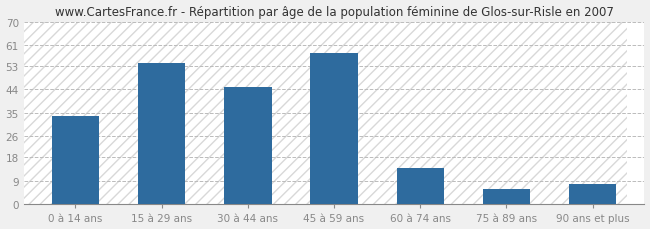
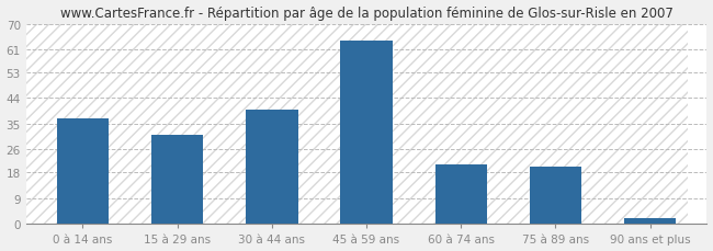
0 à 14 ans: 34 -> 37
15 à 29 ans: 54 -> 31
30 à 44 ans: 45 -> 40
45 à 59 ans: 58 -> 64
60 à 74 ans: 14 -> 21
75 à 89 ans: 6 -> 20
90 ans et plus: 8 -> 2
